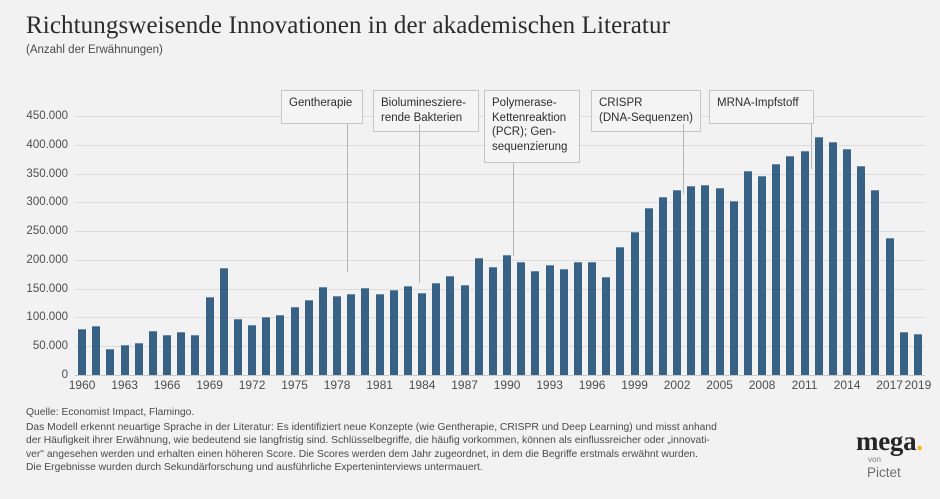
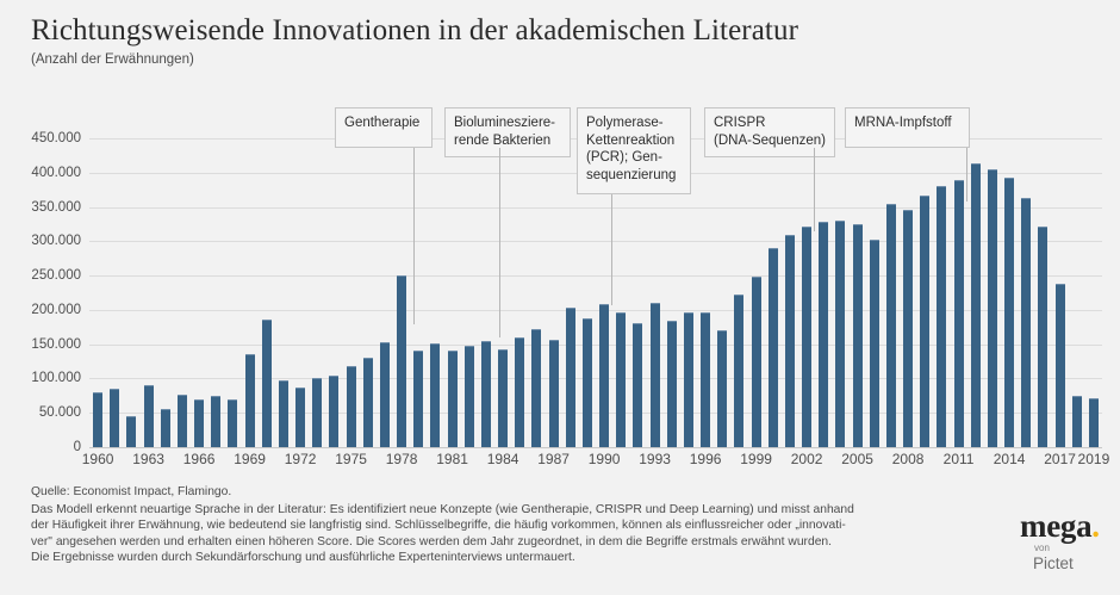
1963: 50000 -> 90000
1978: 140000 -> 250000
1993: 190000 -> 210000
